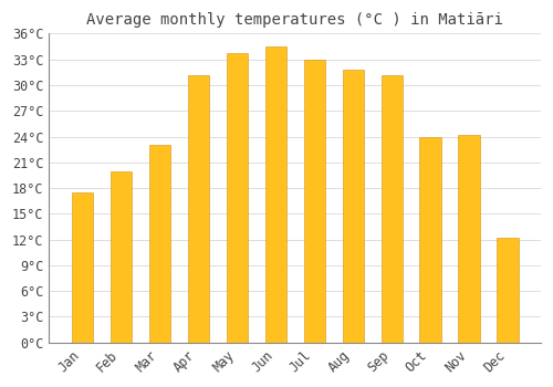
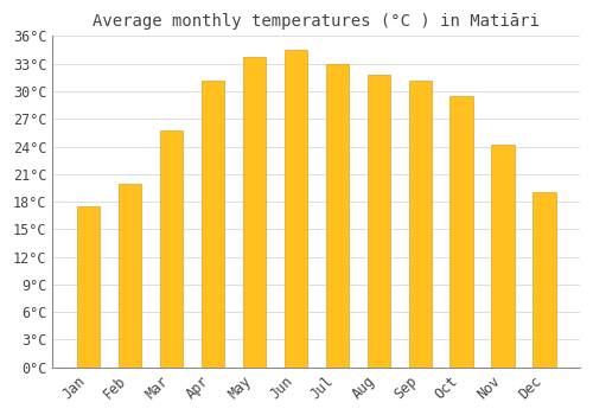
Mar: 23.0°C -> 25.8°C
Oct: 24.0°C -> 29.5°C
Dec: 12.2°C -> 19.0°C
